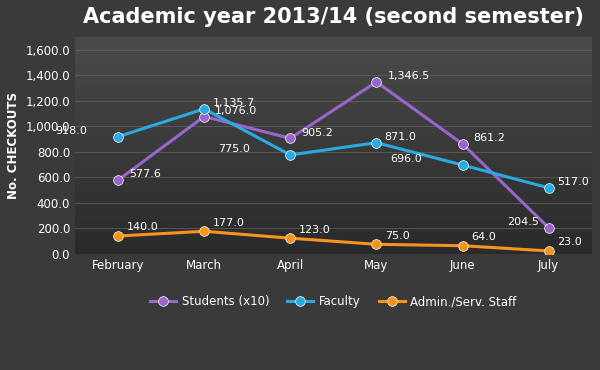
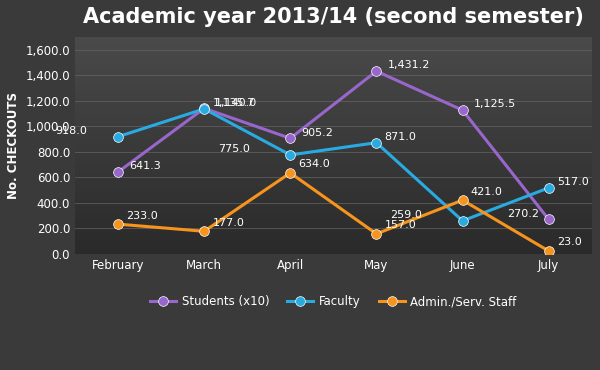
Students (x10)/February: 577.6 -> 641.3
Admin./Serv. Staff/February: 140.0 -> 233.0
Students (x10)/March: 1,080 -> 1,140
Admin./Serv. Staff/April: 123.0 -> 634.0
Students (x10)/May: 1,346.5 -> 1,431.2
Admin./Serv. Staff/May: 75.0 -> 157.0
Students (x10)/June: 861.2 -> 1,125.5
Faculty/June: 696.0 -> 259.0
Admin./Serv. Staff/June: 64.0 -> 421.0
Students (x10)/July: 204.5 -> 270.2
